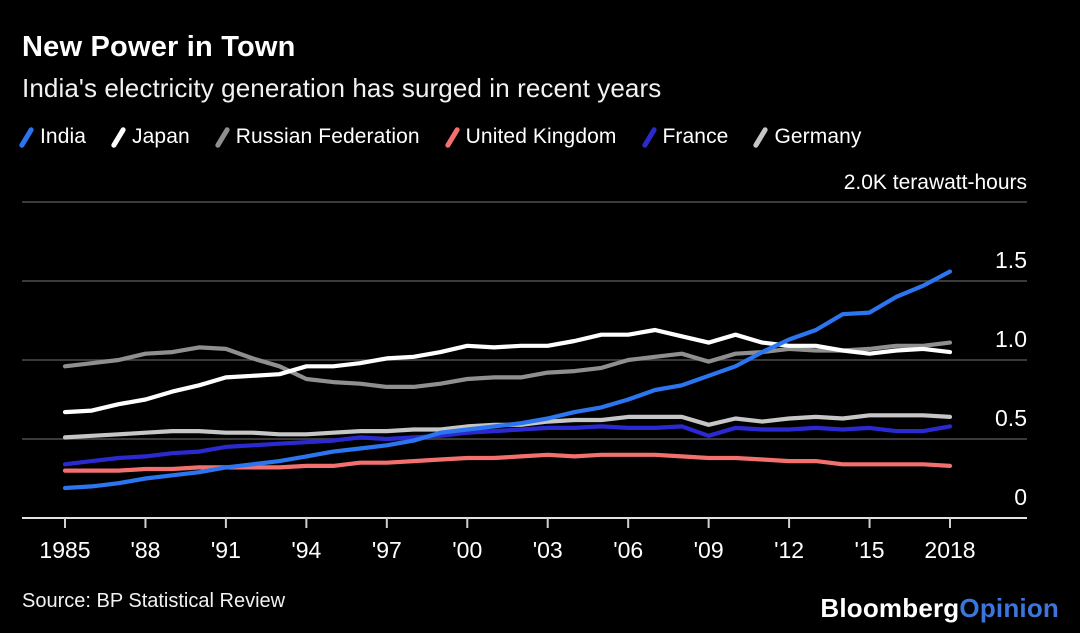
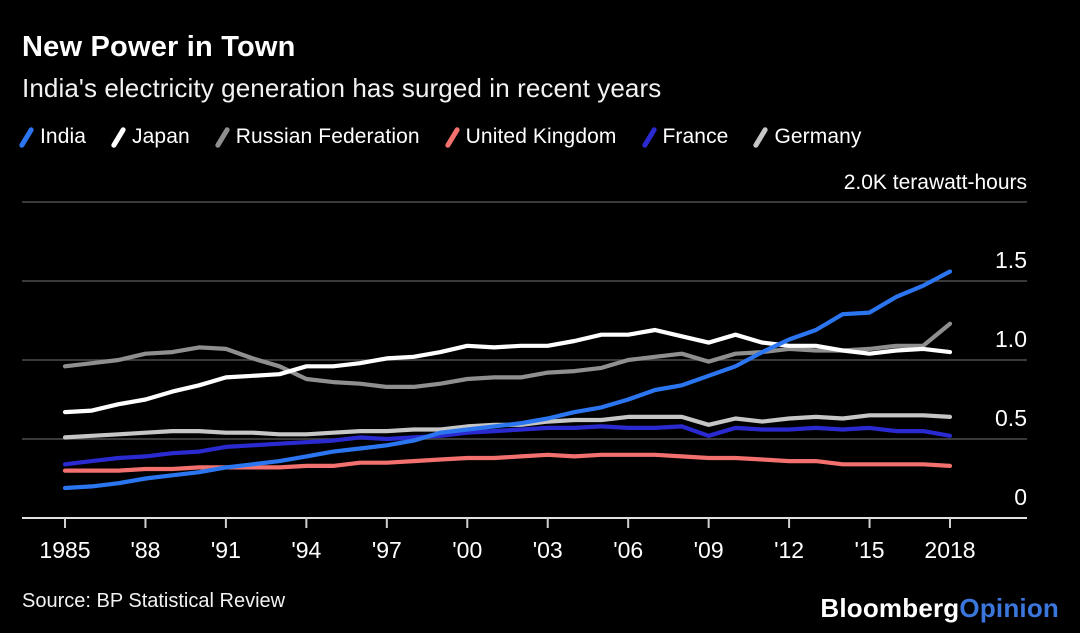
Russian Federation/2018: 1.11 -> 1.23
France/2018: 0.58 -> 0.52
